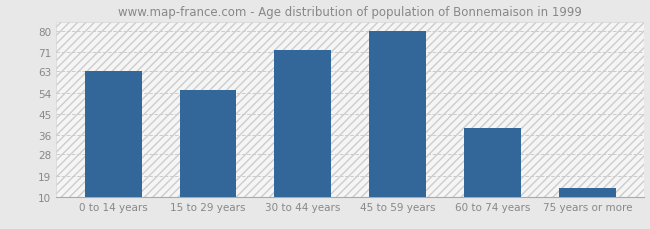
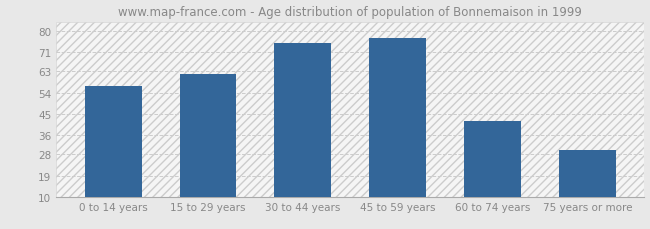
0 to 14 years: 63 -> 57
15 to 29 years: 55 -> 62
30 to 44 years: 72 -> 75
45 to 59 years: 80 -> 77
60 to 74 years: 39 -> 42
75 years or more: 14 -> 30
